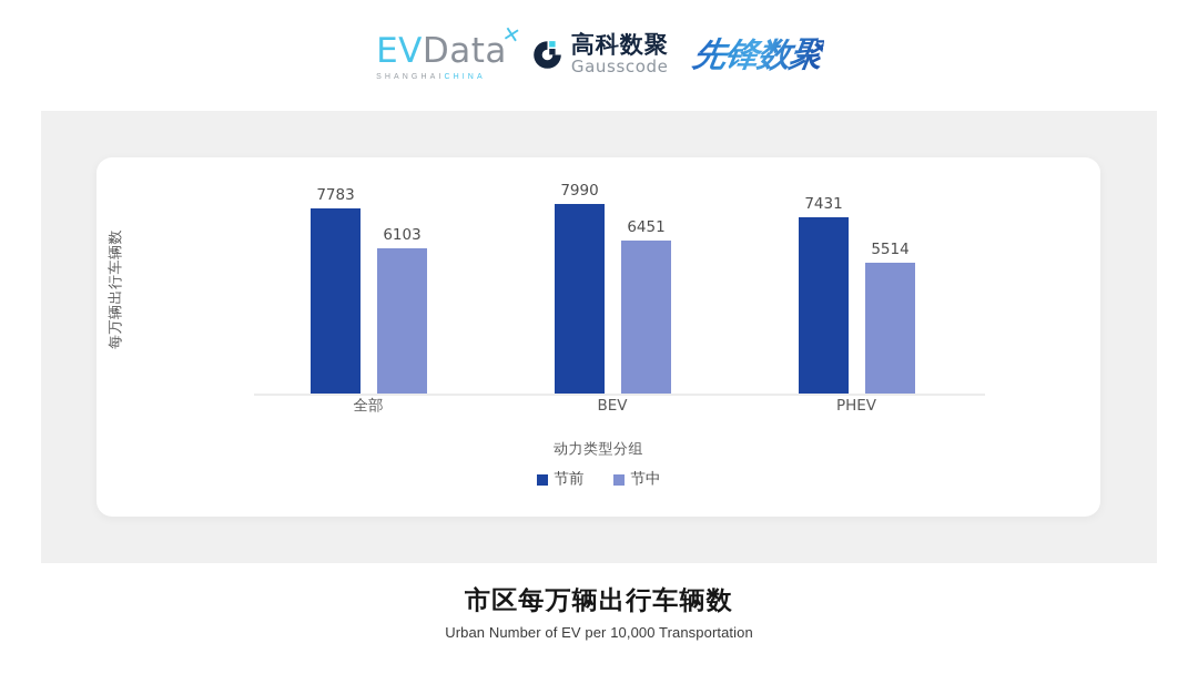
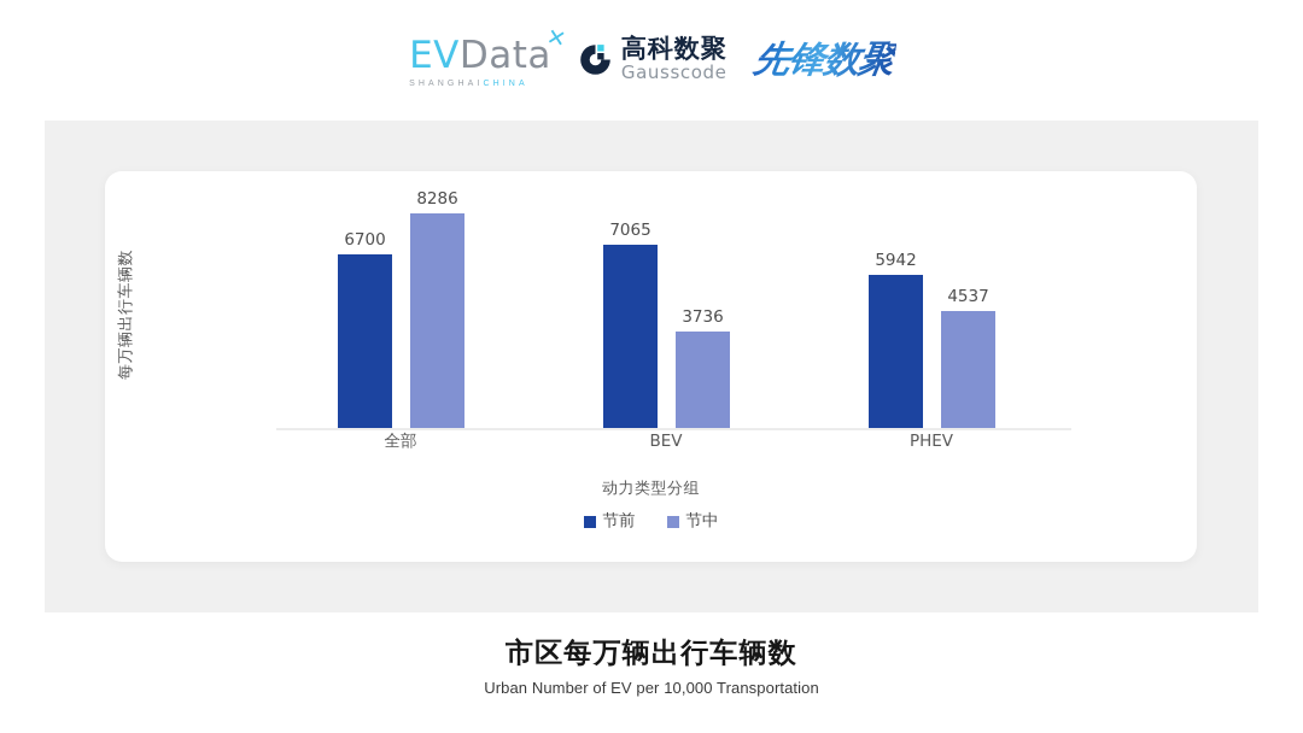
节前/全部: 7783 -> 6700
节中/全部: 6103 -> 8286
节前/BEV: 7990 -> 7065
节中/BEV: 6451 -> 3736
节前/PHEV: 7431 -> 5942
节中/PHEV: 5514 -> 4537
